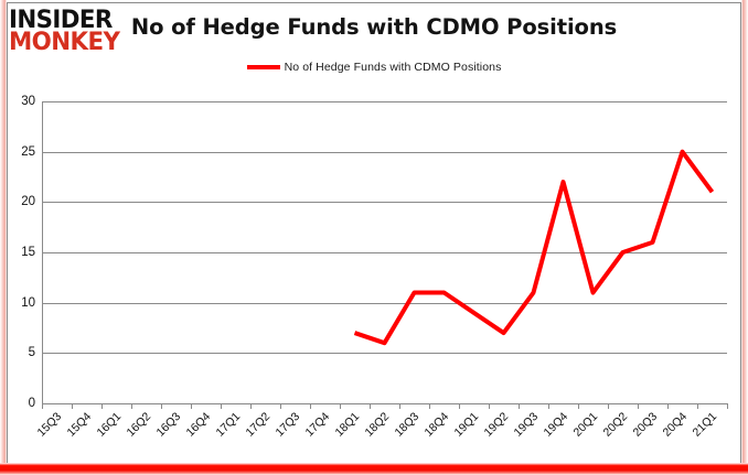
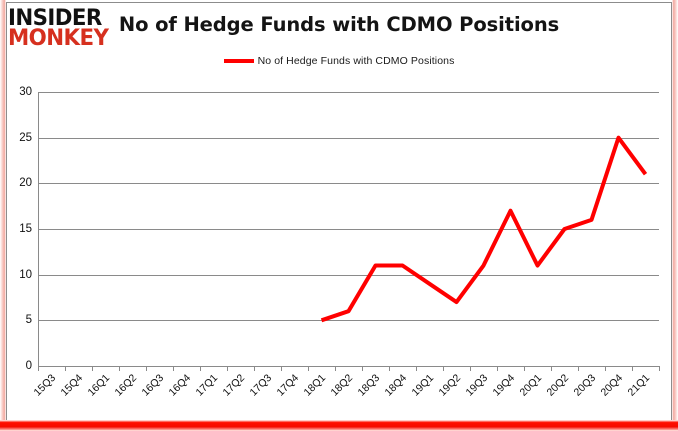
18Q1: 7 -> 5
19Q4: 22 -> 17
